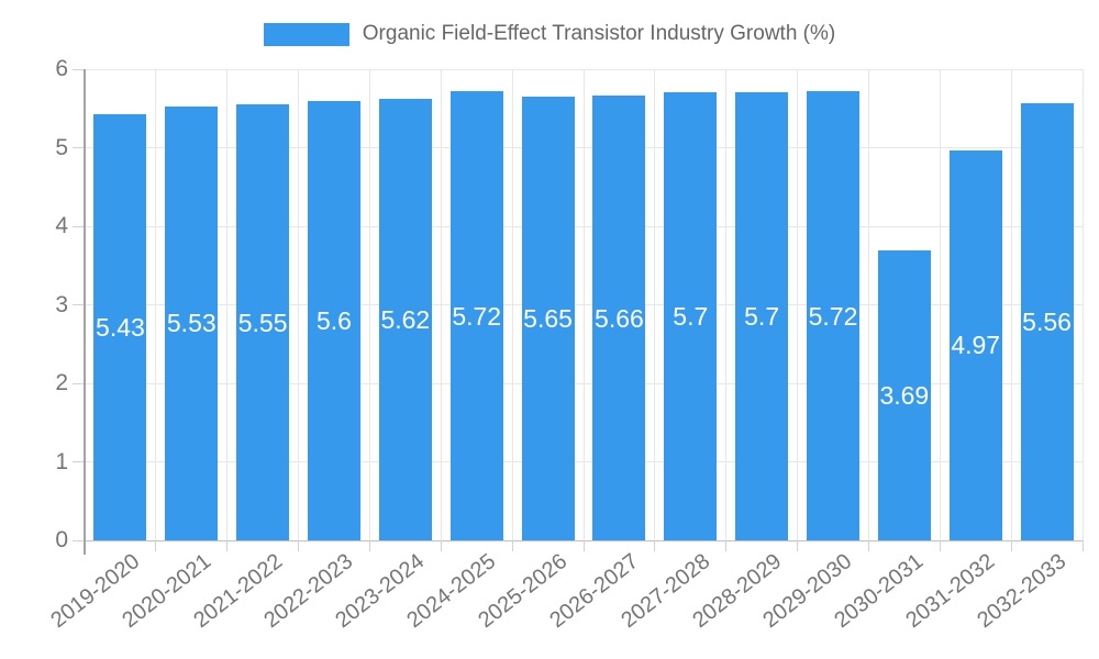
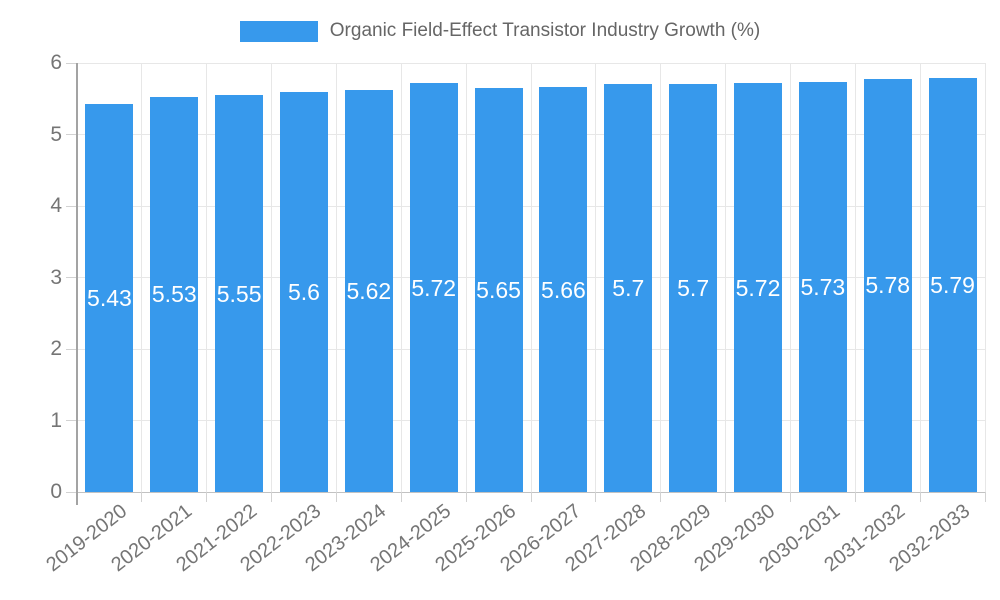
2030-2031: 3.69 -> 5.73
2031-2032: 4.97 -> 5.78
2032-2033: 5.56 -> 5.79
